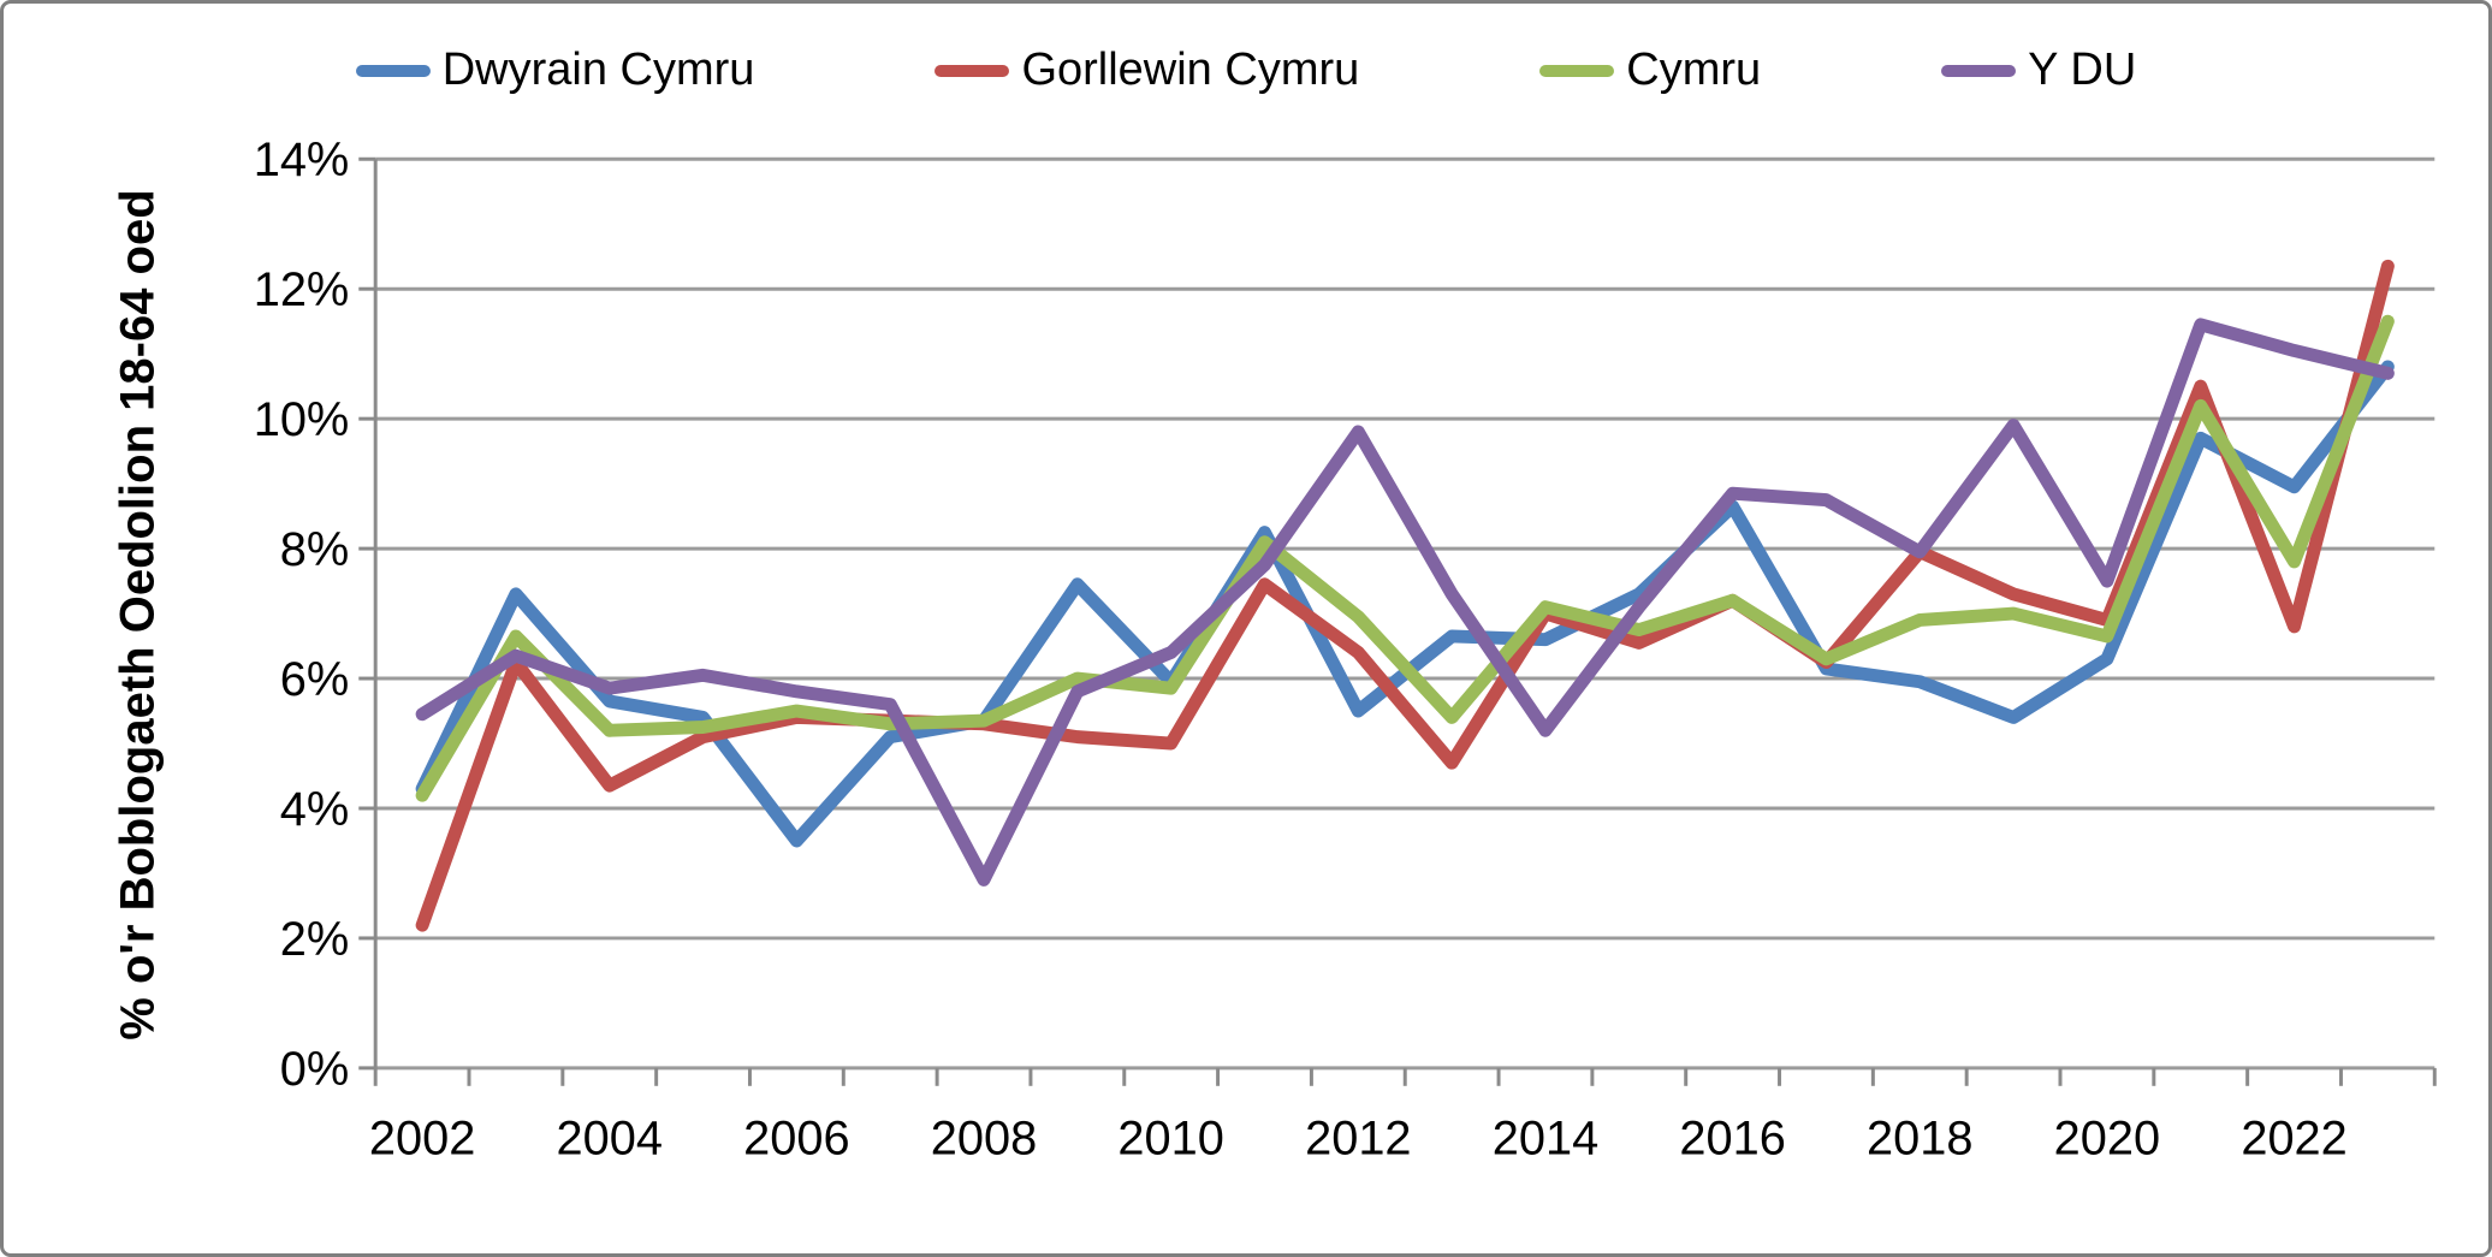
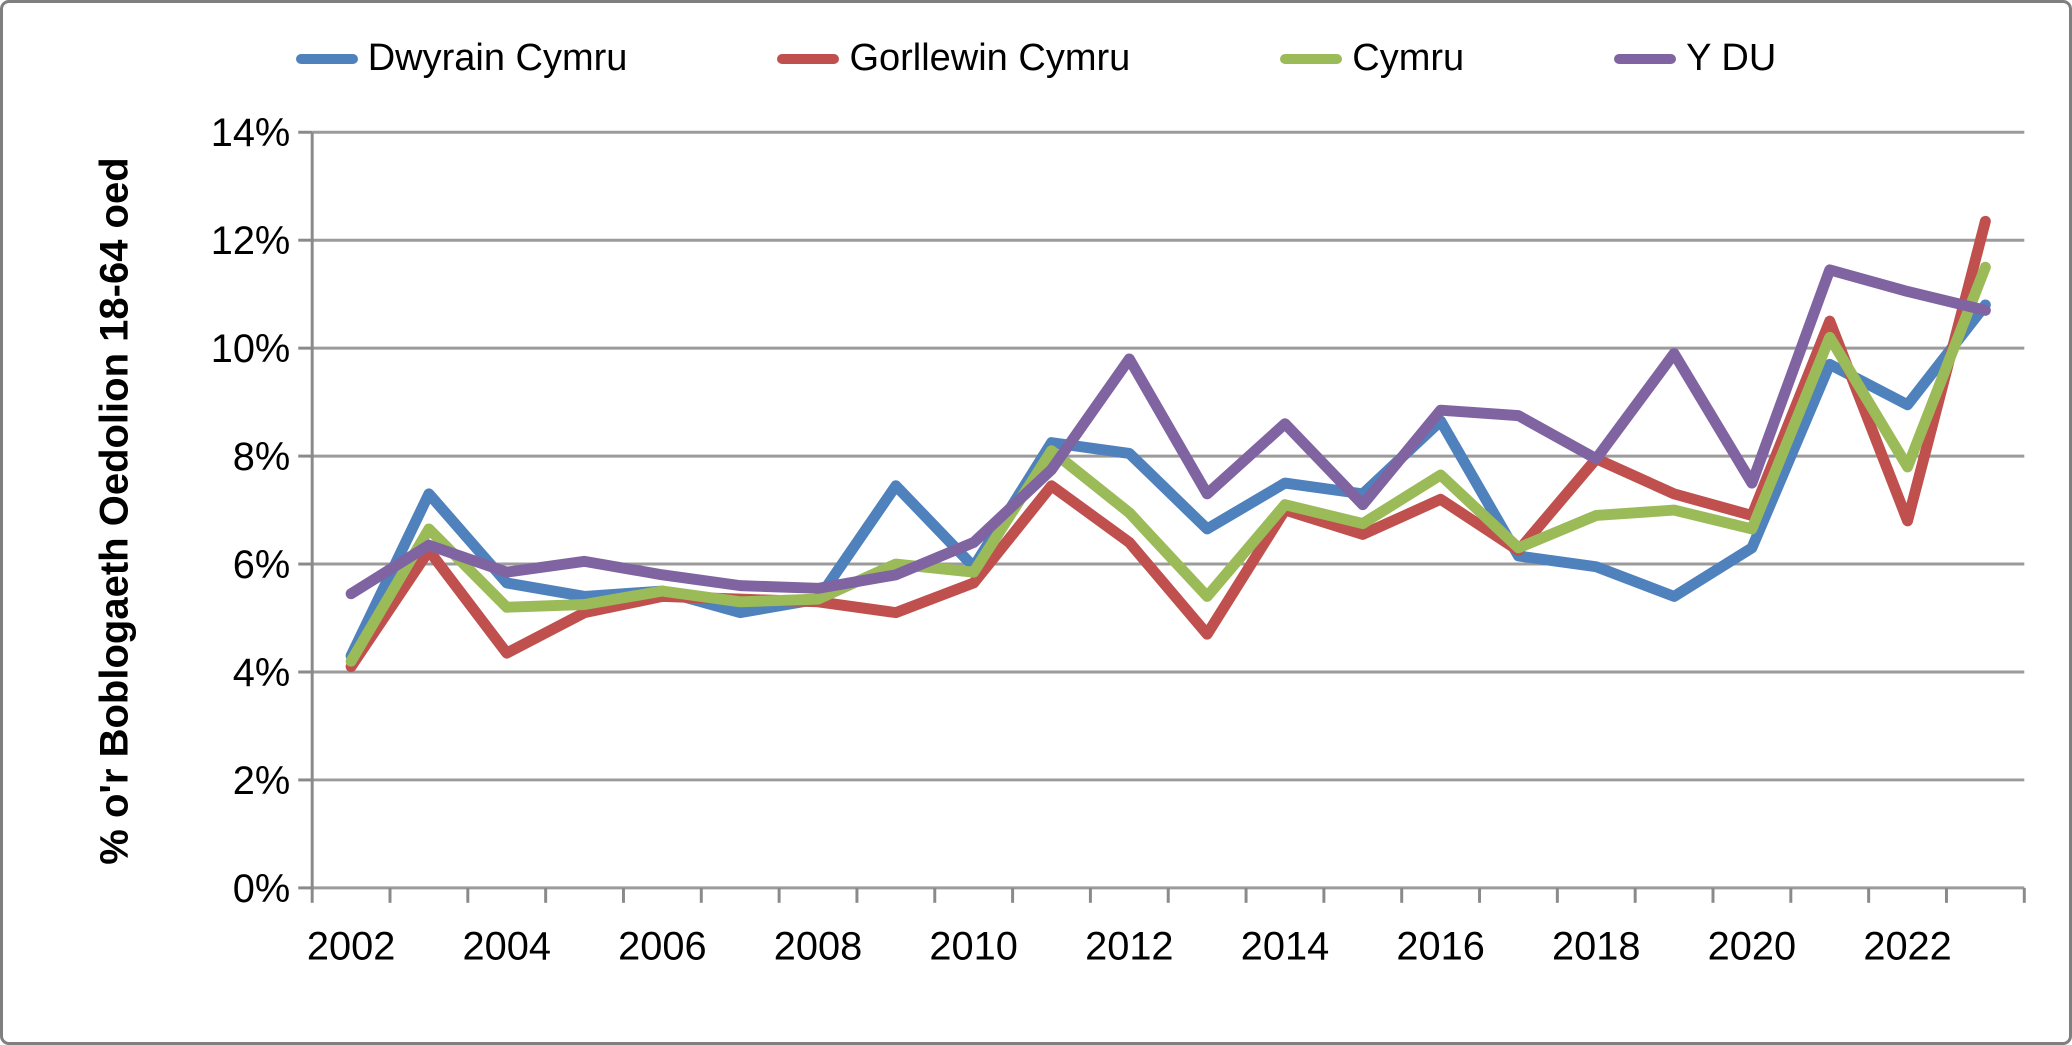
Gorllewin Cymru/2002: 2.2% -> 4.1%
Dwyrain Cymru/2006: 3.5% -> 5.5%
Y DU/2008: 2.9% -> 5.5%
Gorllewin Cymru/2010: 5.0% -> 5.7%
Dwyrain Cymru/2012: 5.5% -> 8.1%
Dwyrain Cymru/2014: 6.6% -> 7.5%
Y DU/2014: 5.2% -> 8.6%
Cymru/2016: 7.2% -> 7.7%
